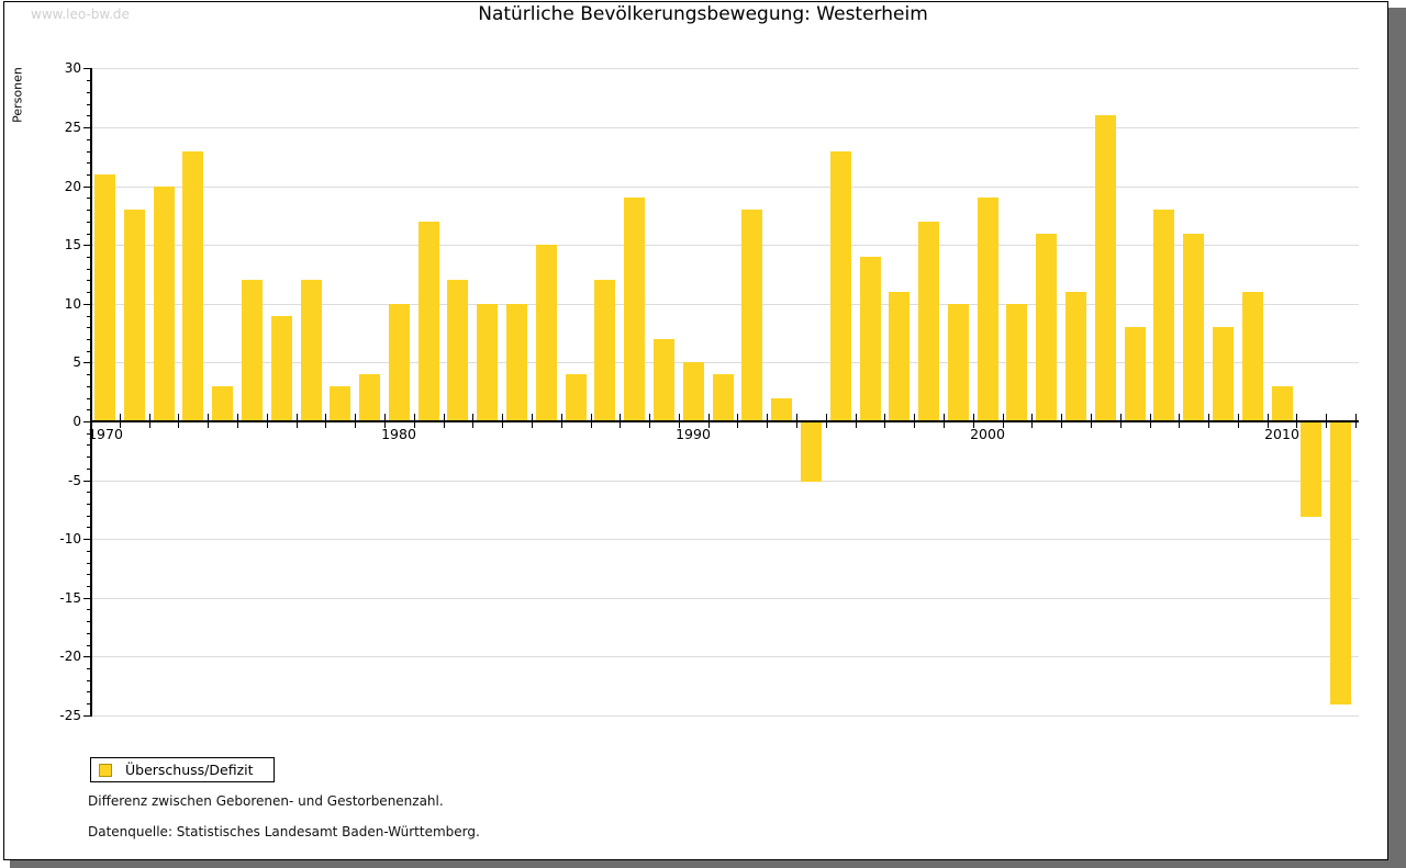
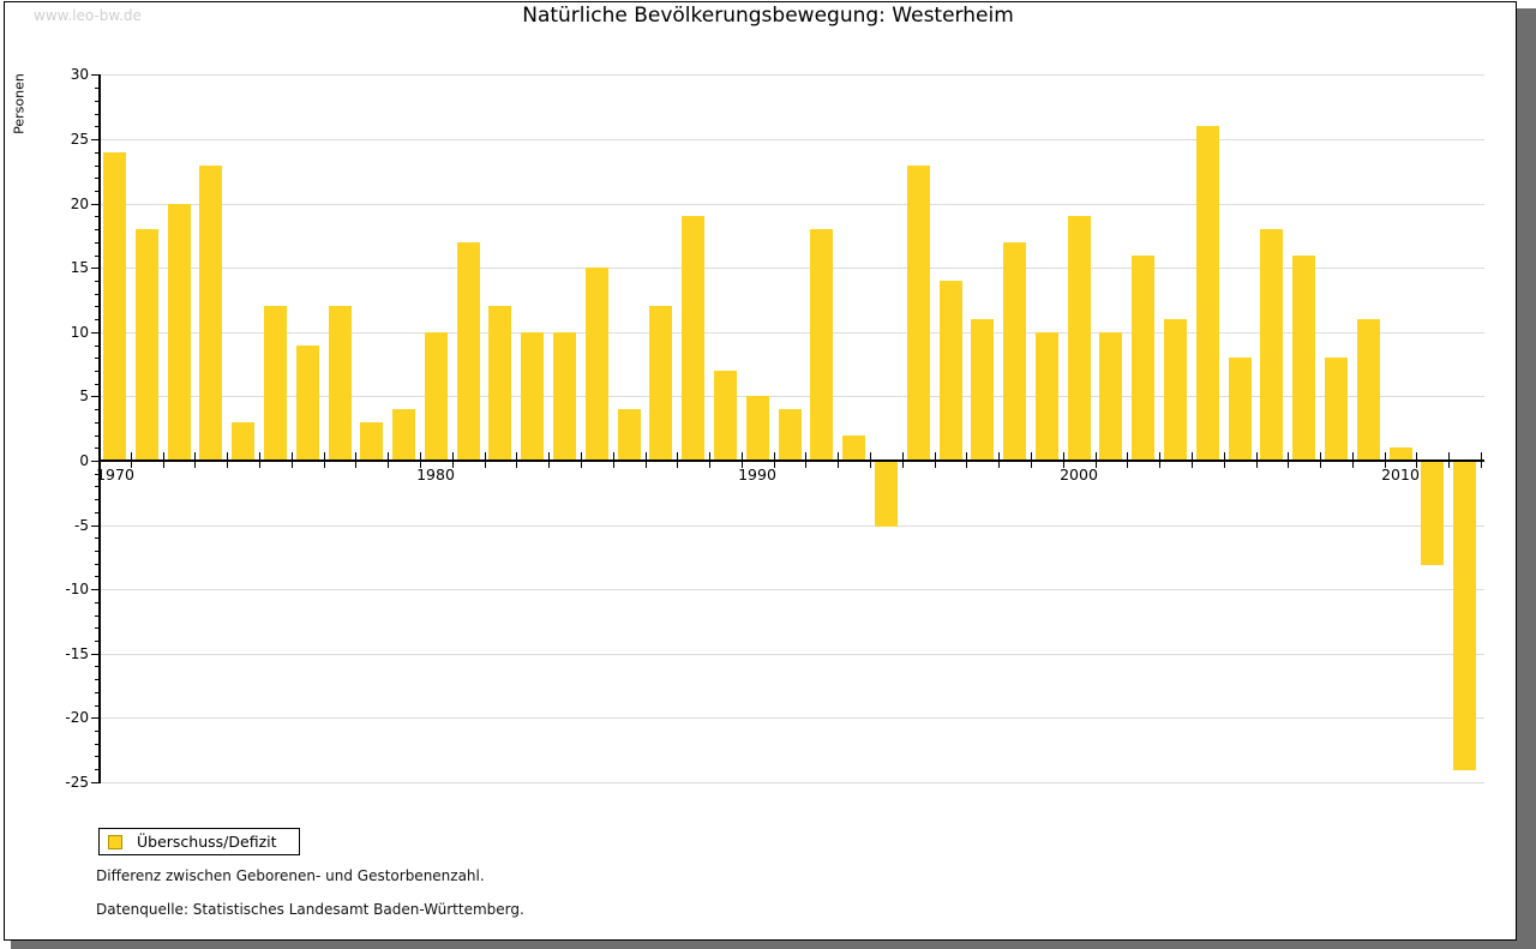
1970: 21 -> 24
2010: 3 -> 1
